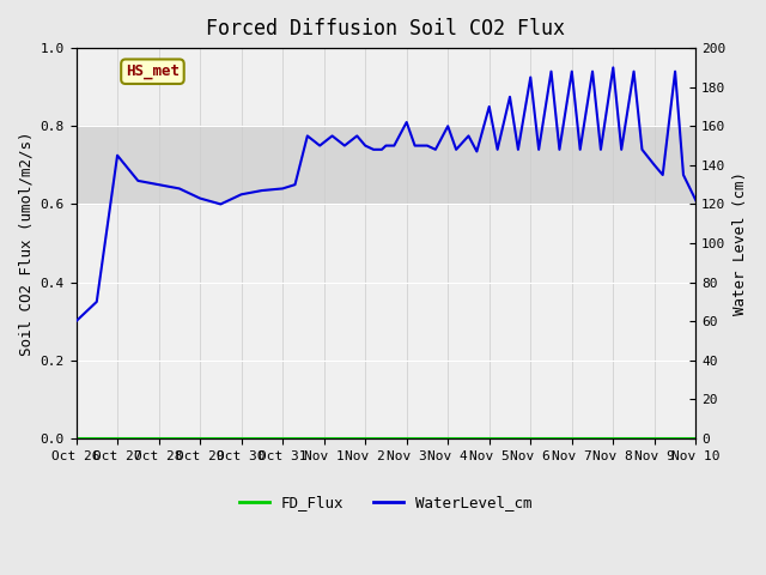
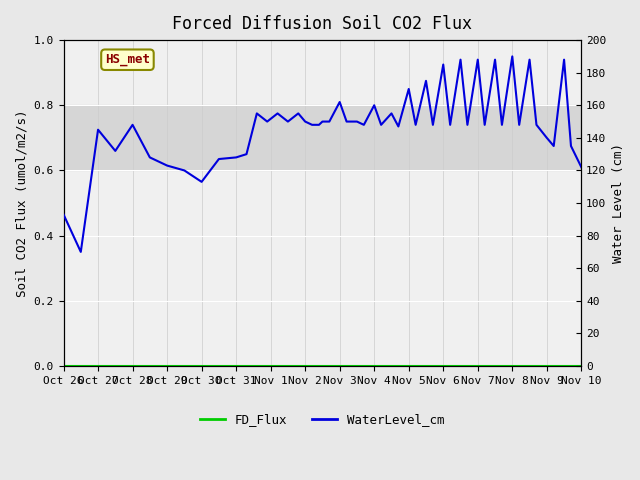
Oct 26: 60 -> 93
Oct 28: 130 -> 148
Oct 30: 125 -> 113
